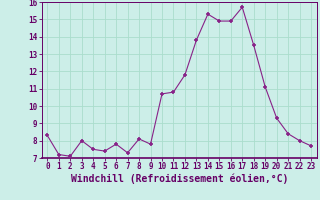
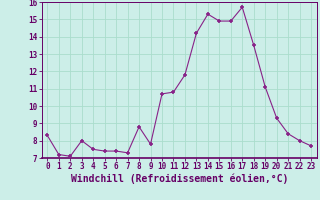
6: 7.8 -> 7.4
8: 8.1 -> 8.8
13: 13.8 -> 14.2
